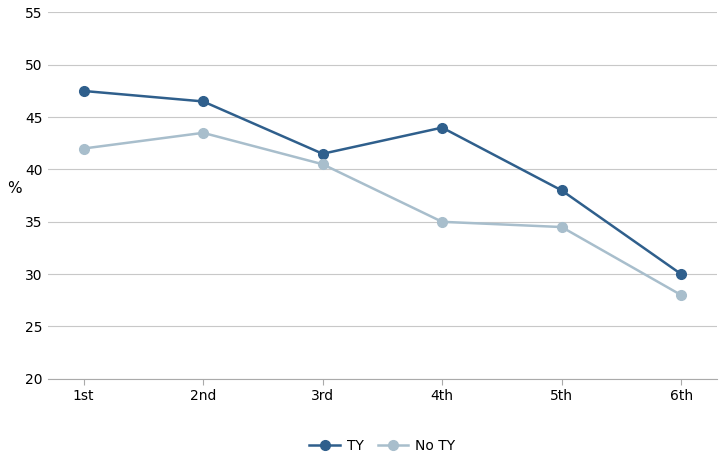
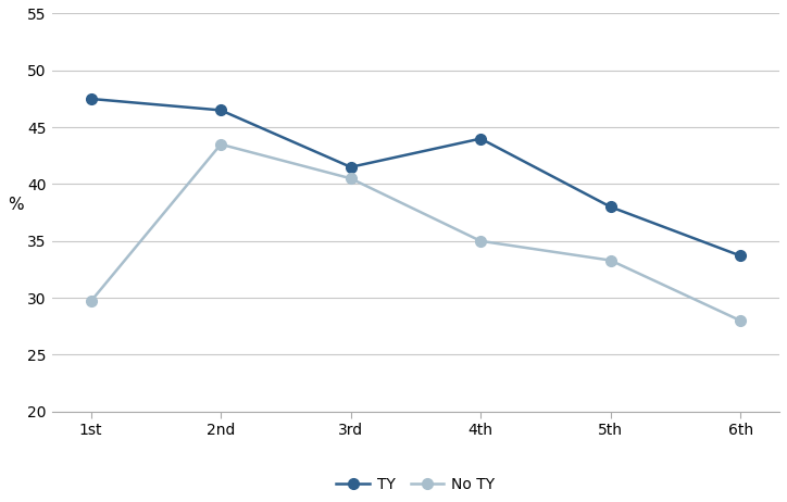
No TY/1st: 42.0 -> 29.7
No TY/5th: 34.5 -> 33.3
TY/6th: 30.0 -> 33.7
